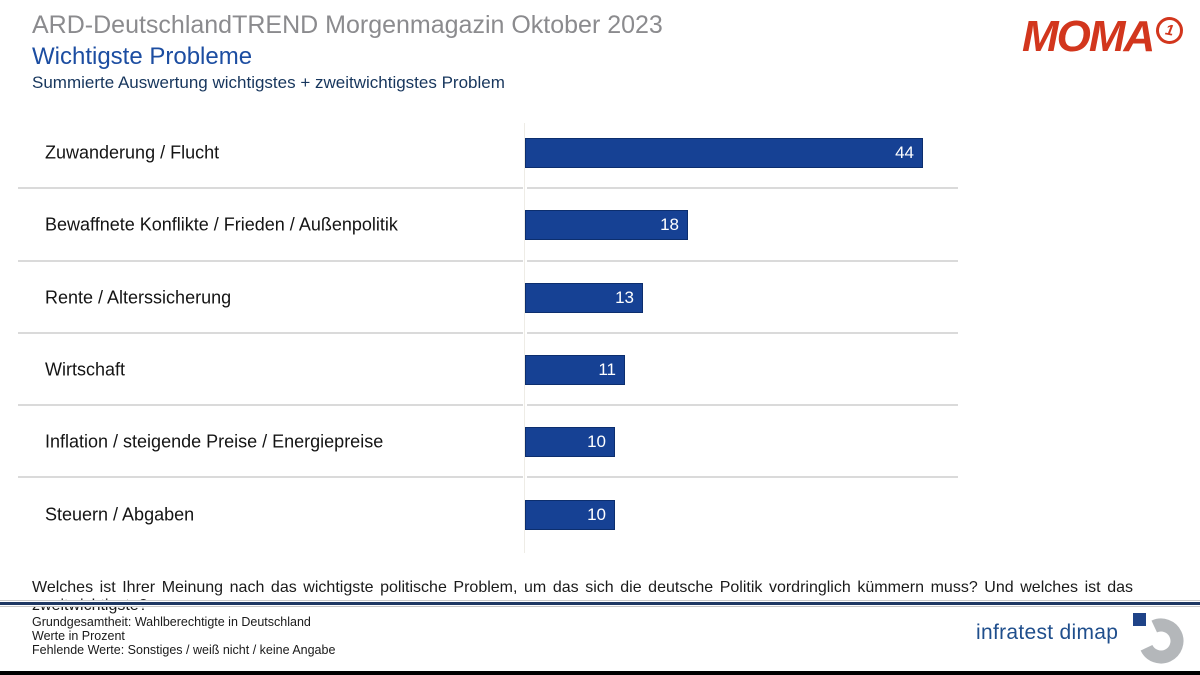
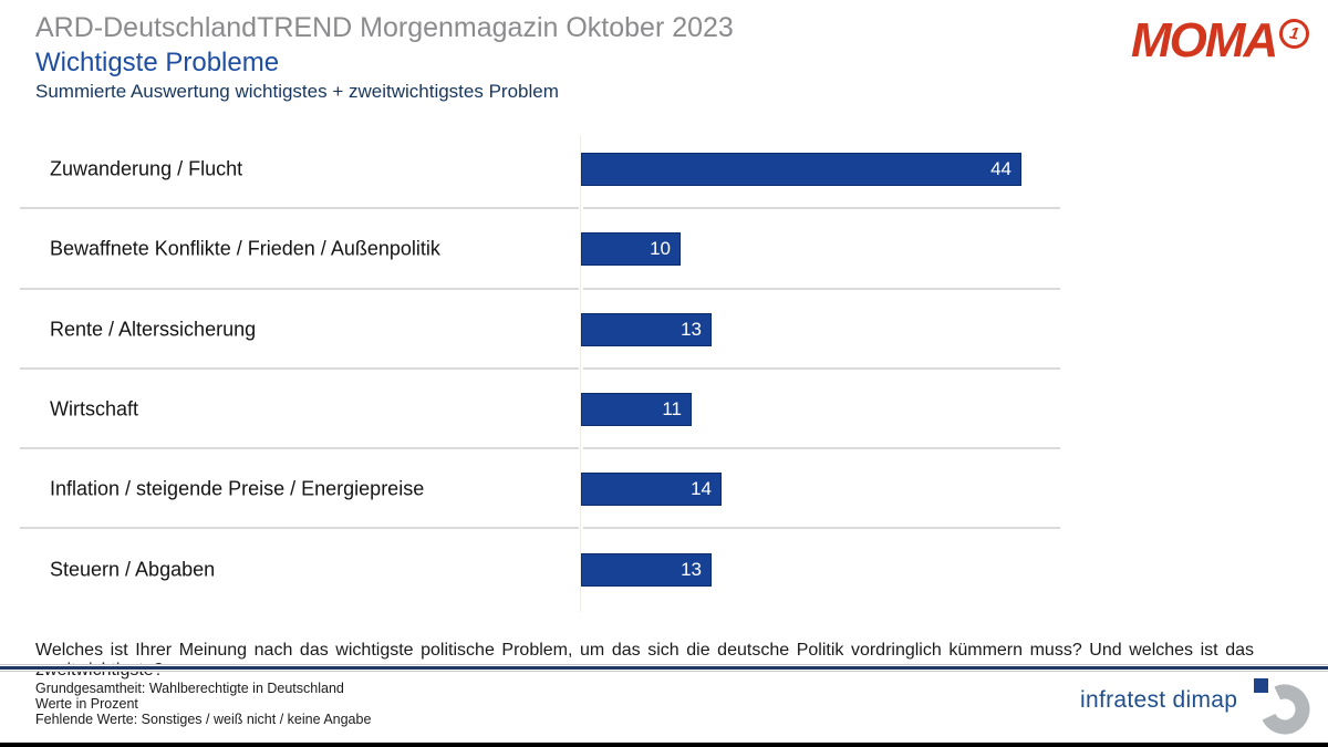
Bewaffnete Konflikte / Frieden / Außenpolitik: 18 -> 10
Inflation / steigende Preise / Energiepreise: 10 -> 14
Steuern / Abgaben: 10 -> 13
